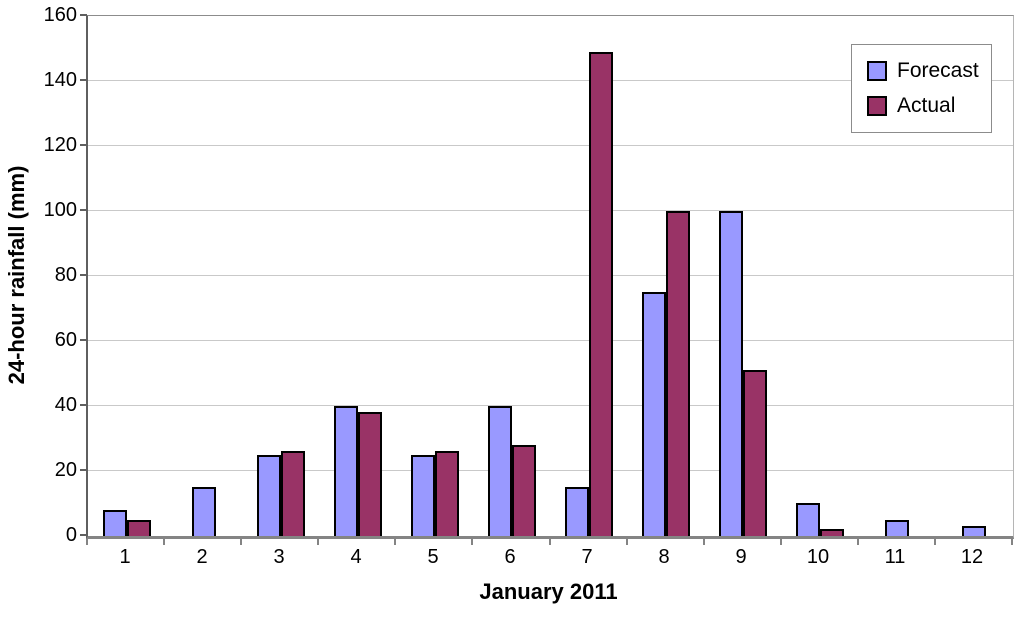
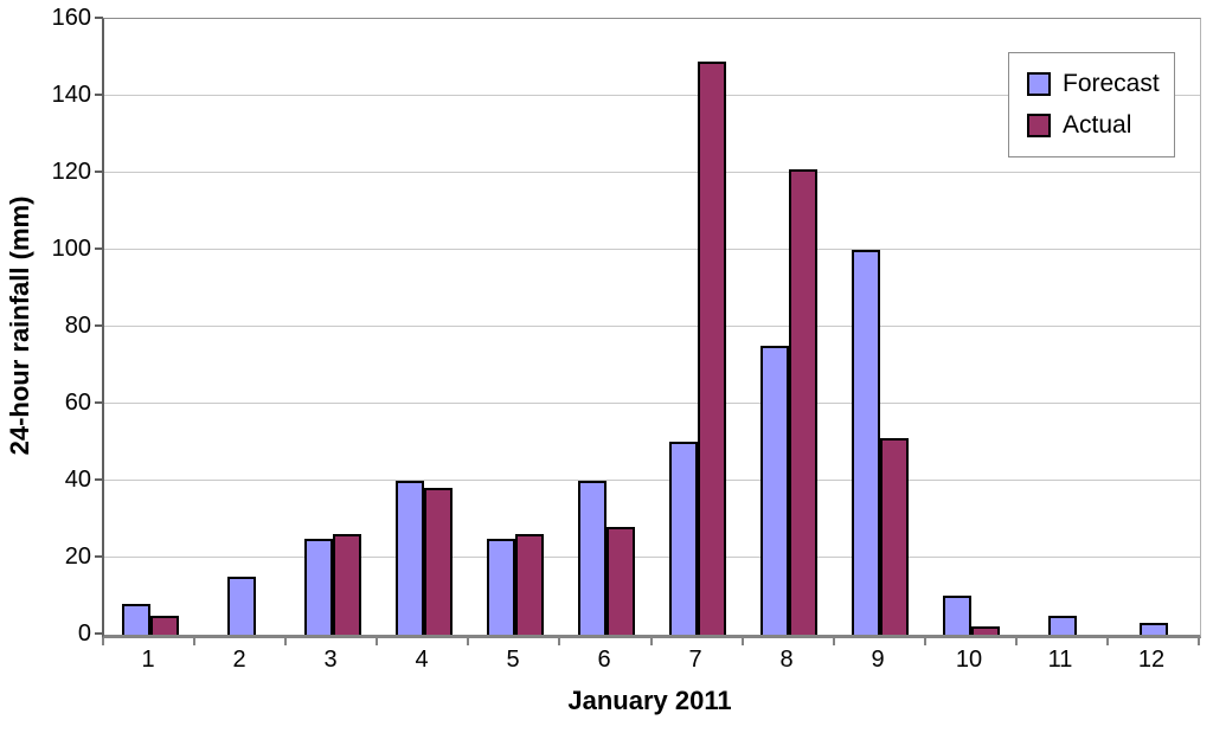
Forecast/7: 15 -> 50
Actual/8: 100 -> 121
